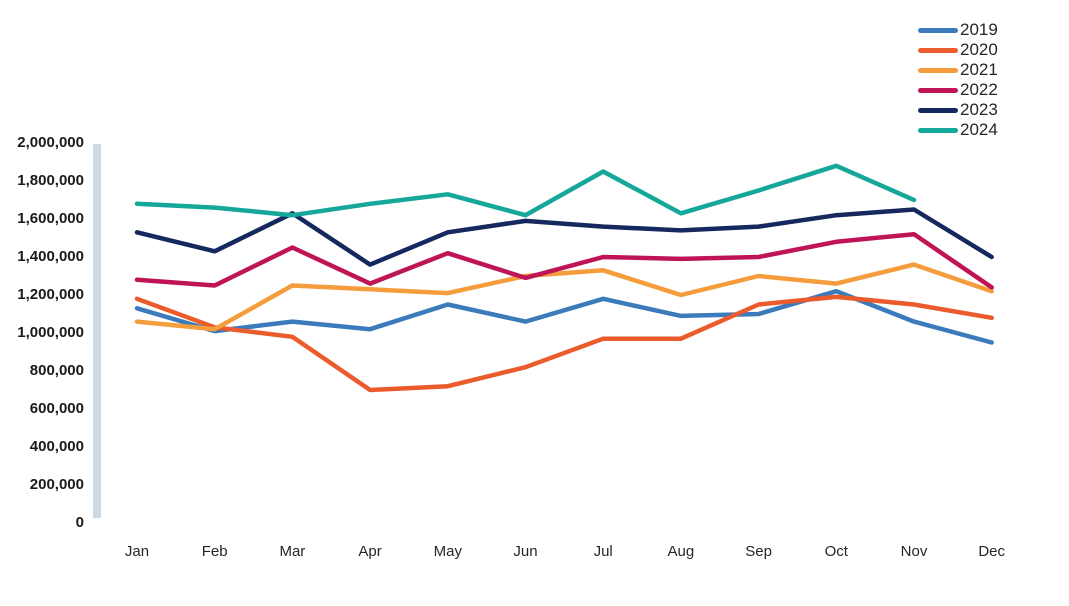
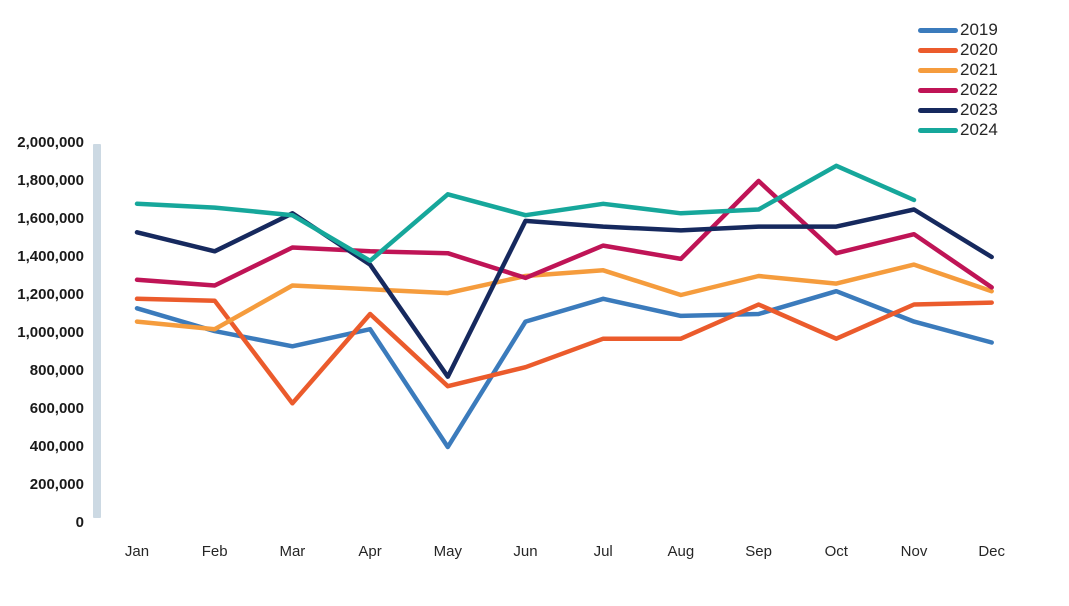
2020/Feb: 1030000 -> 1170000
2019/Mar: 1060000 -> 930000
2020/Mar: 980000 -> 630000
2020/Apr: 700000 -> 1100000
2022/Apr: 1260000 -> 1430000
2024/Apr: 1680000 -> 1380000
2019/May: 1150000 -> 400000
2023/May: 1530000 -> 770000
2022/Jul: 1400000 -> 1460000
2024/Jul: 1850000 -> 1680000
2022/Sep: 1400000 -> 1800000
2024/Sep: 1750000 -> 1650000
2020/Oct: 1190000 -> 970000
2022/Oct: 1480000 -> 1420000
2023/Oct: 1620000 -> 1560000
2020/Dec: 1080000 -> 1160000
